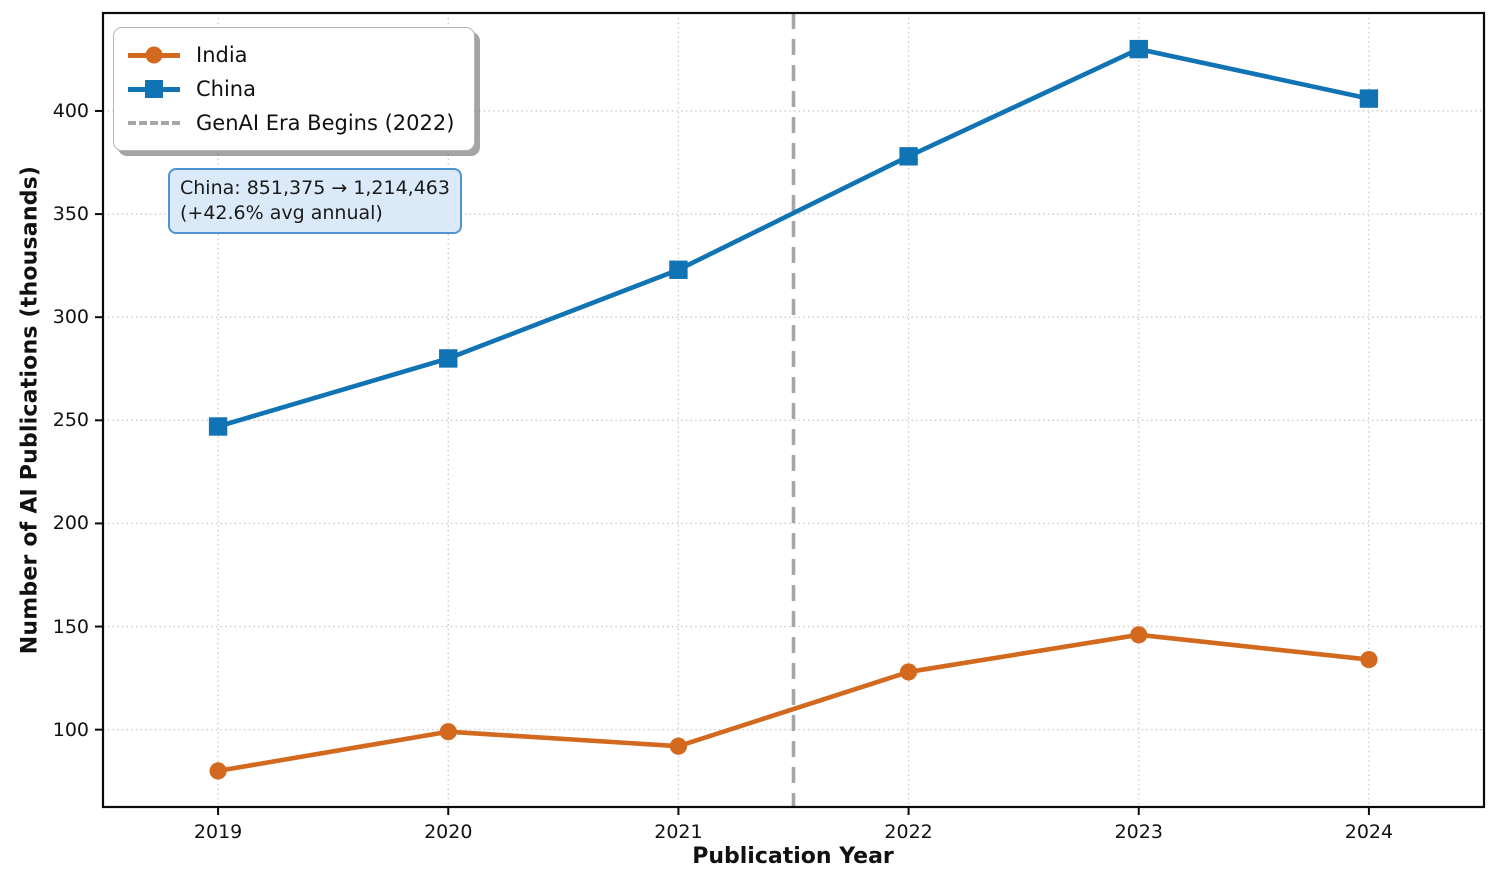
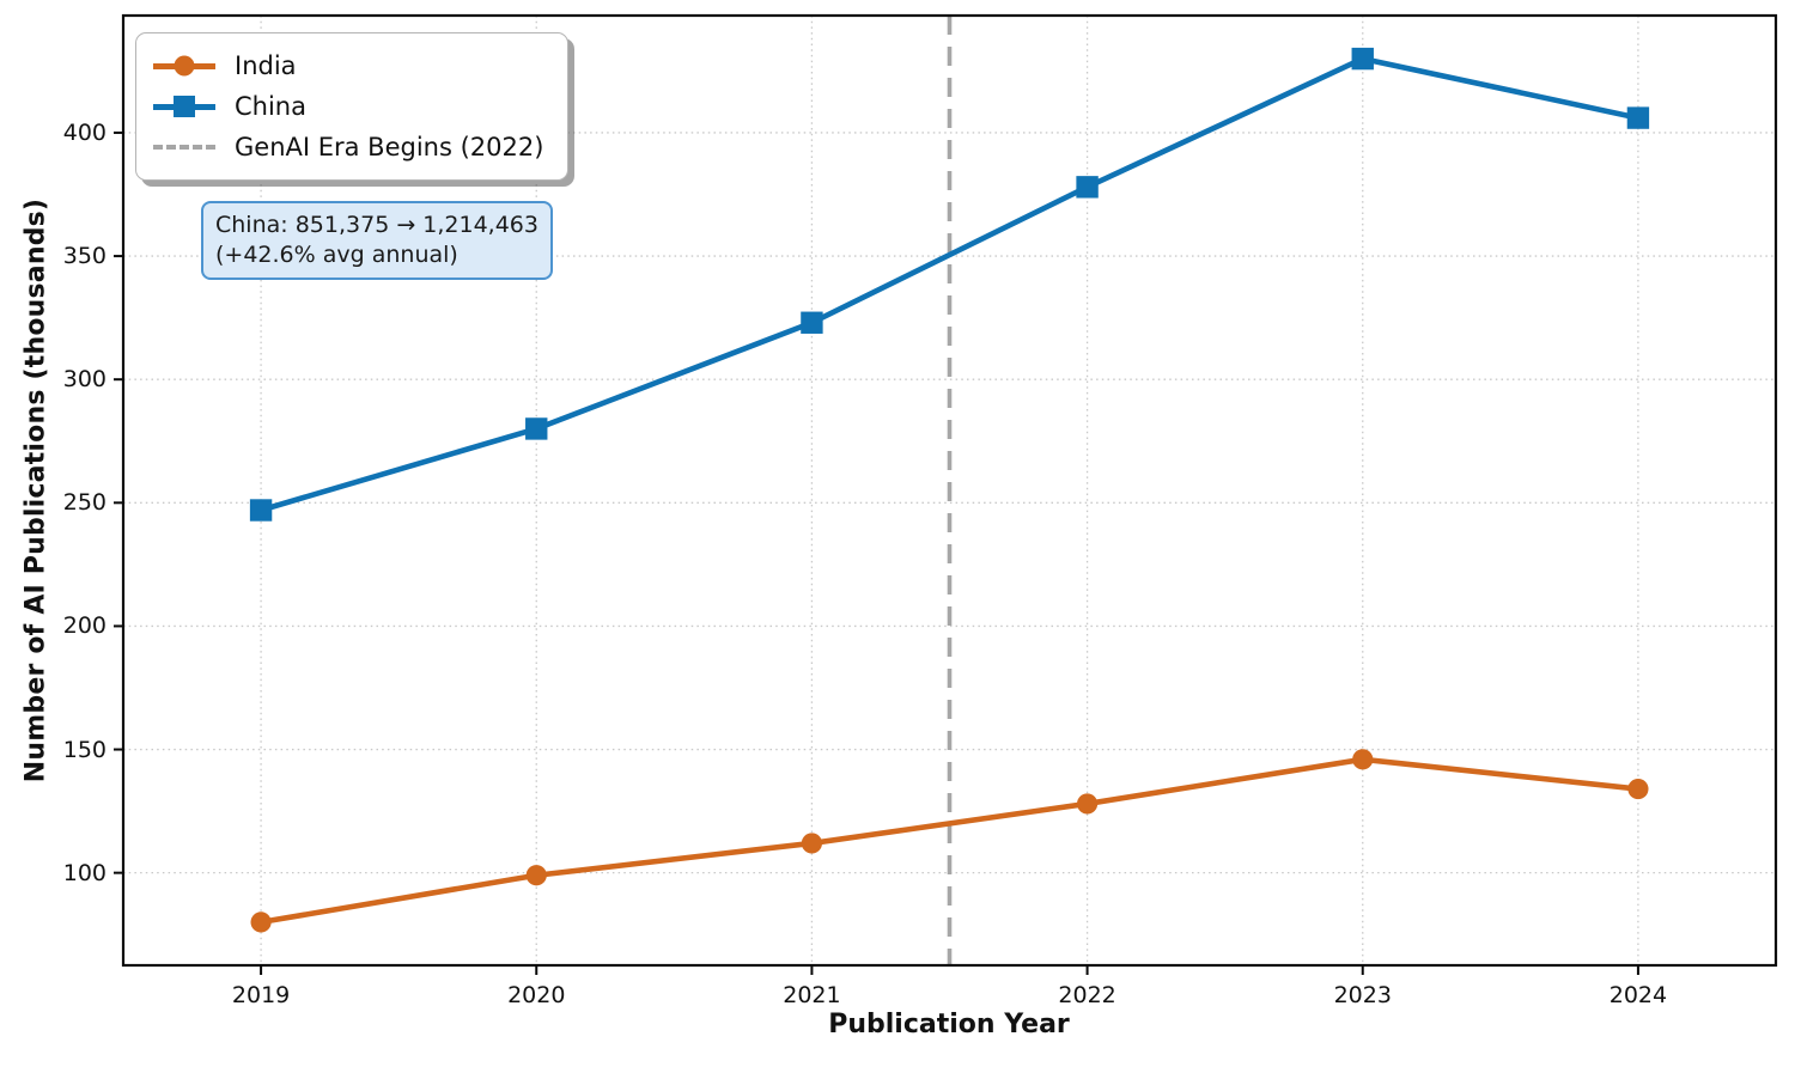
India/2021: 92 -> 112
